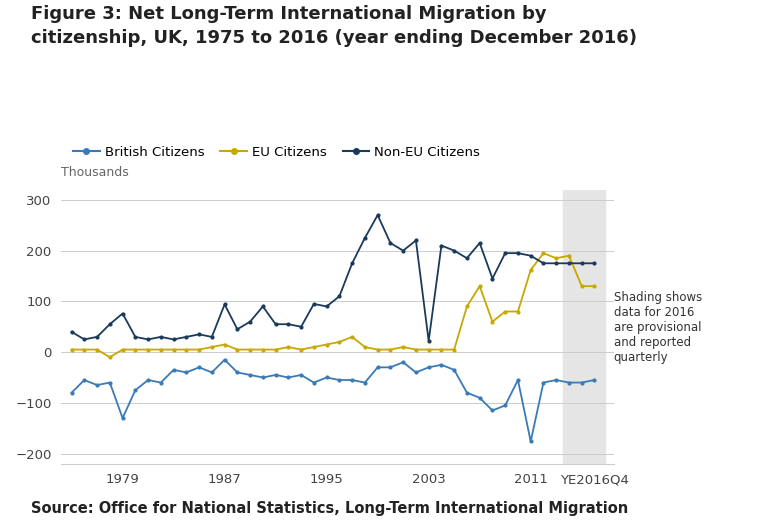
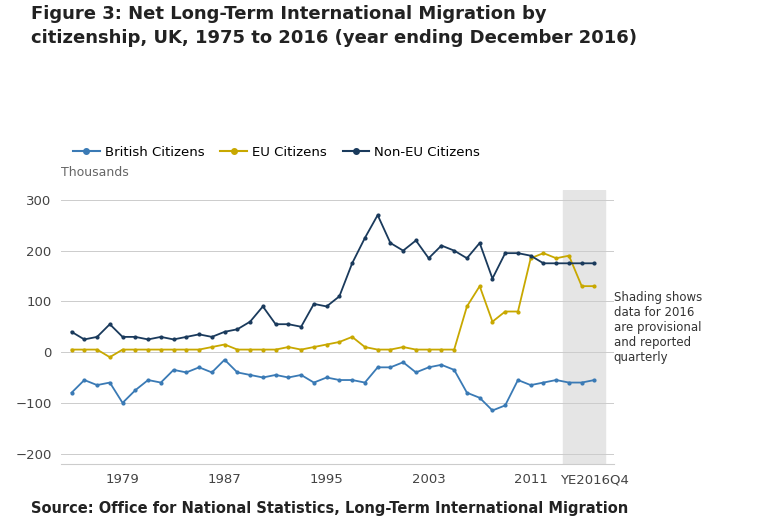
British Citizens/1979: -130 -> -100
Non-EU Citizens/1979: 76 -> 30
Non-EU Citizens/1987: 94 -> 40
Non-EU Citizens/2003: 22 -> 185
British Citizens/2011: -176 -> -65
EU Citizens/2011: 162 -> 185
